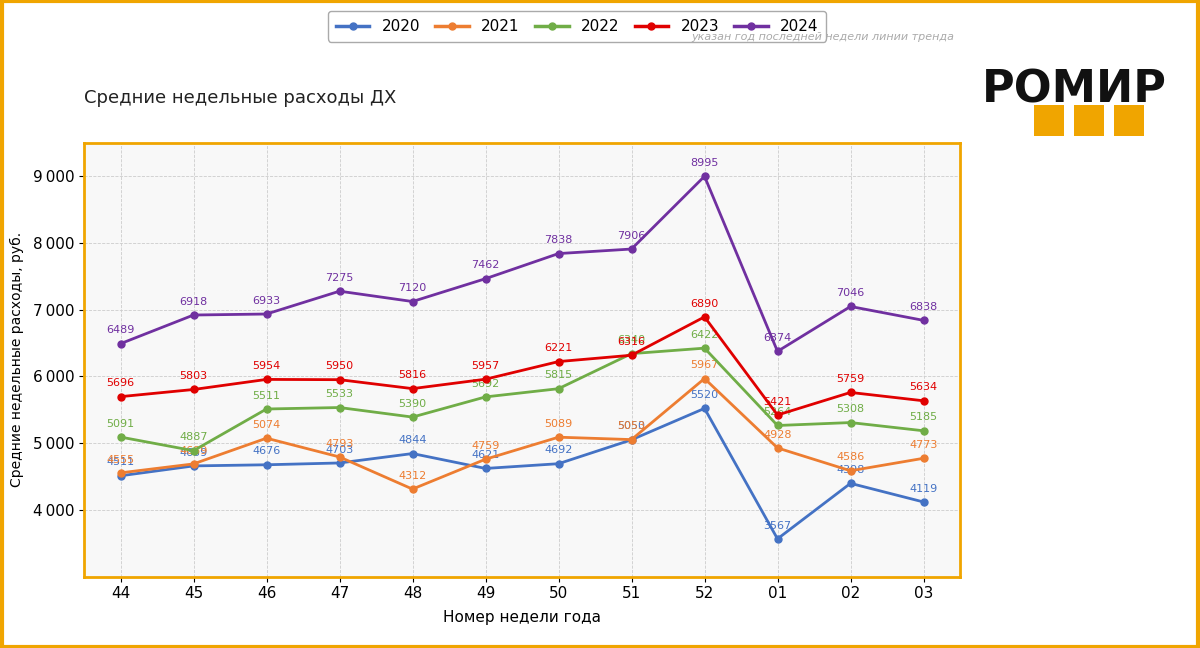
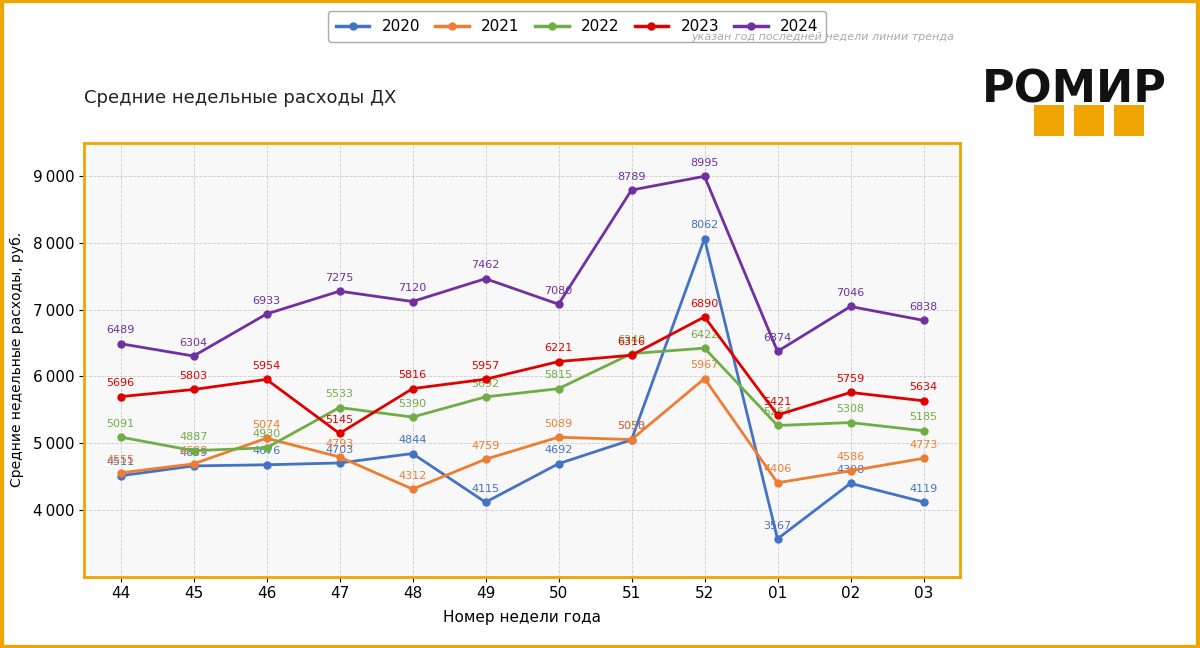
2024/45: 6918 -> 6304
2022/46: 5511 -> 4930
2023/47: 5950 -> 5145
2020/49: 4621 -> 4115
2024/50: 7838 -> 7080
2024/51: 7906 -> 8789
2020/52: 5520 -> 8062
2021/01: 4928 -> 4406
